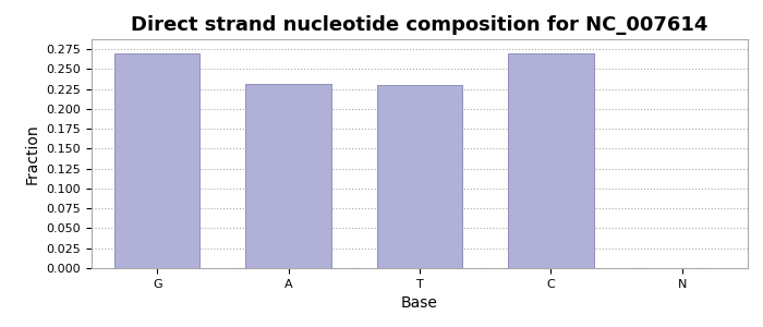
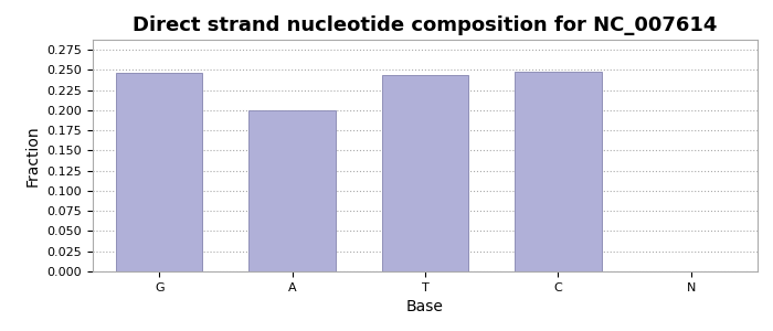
G: 0.270 -> 0.246
A: 0.232 -> 0.200
T: 0.230 -> 0.244
C: 0.270 -> 0.248
